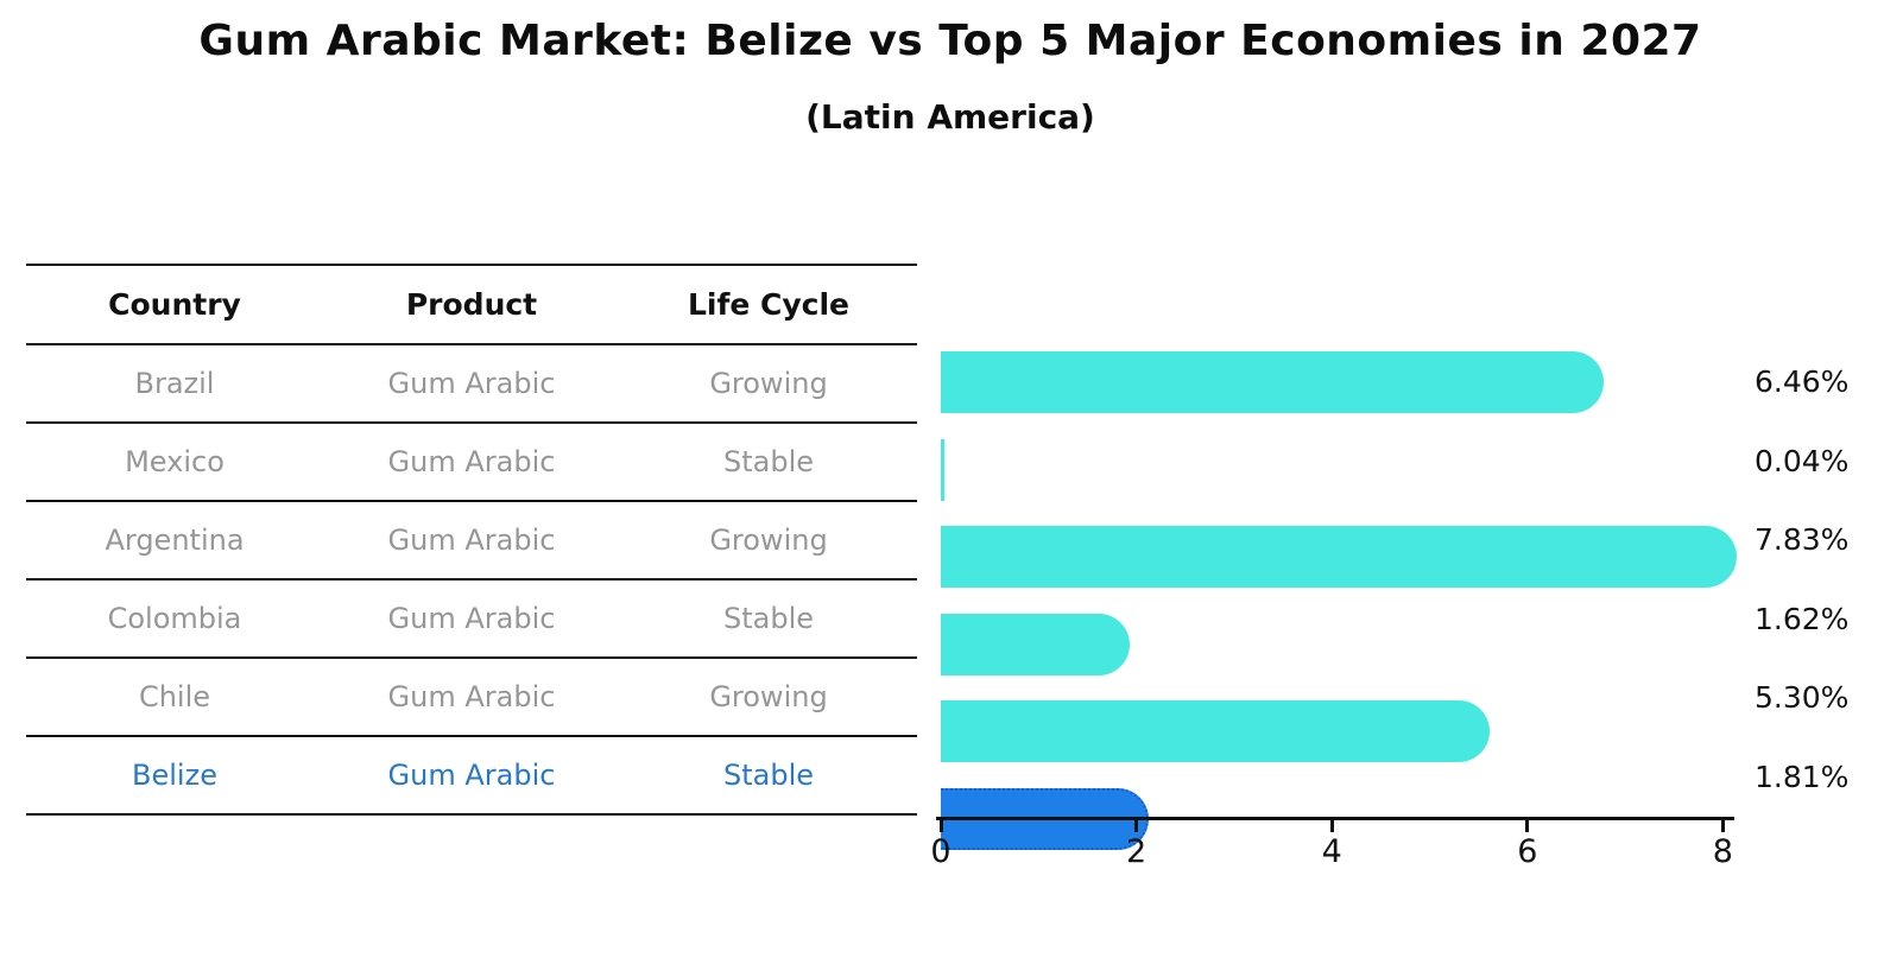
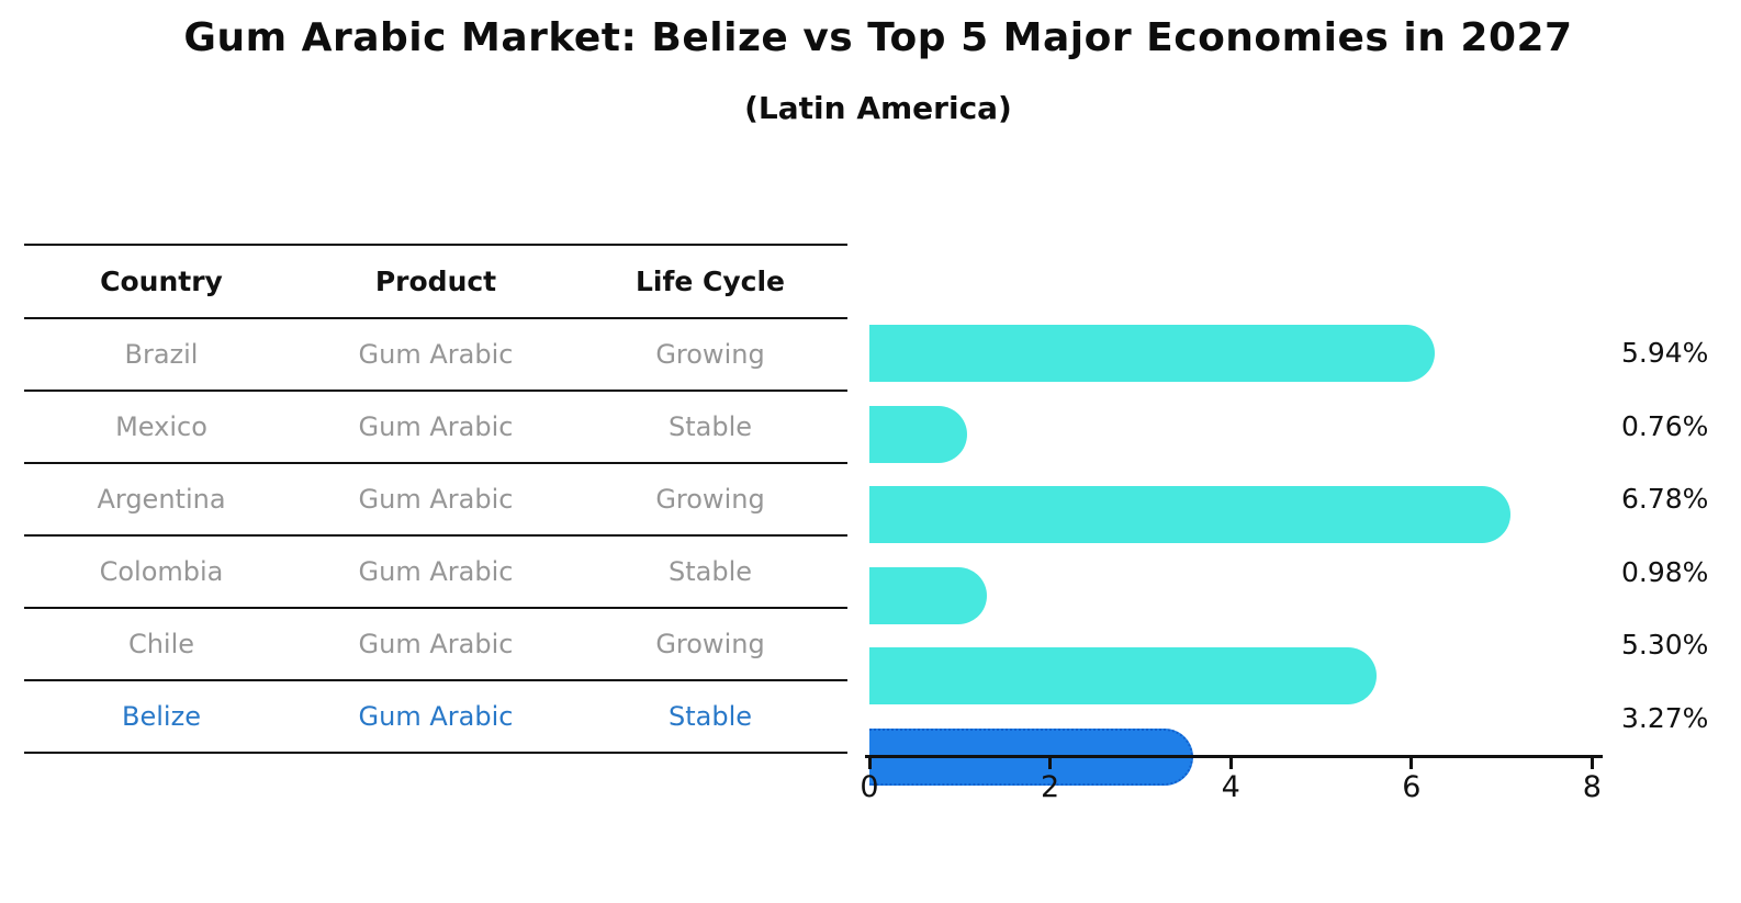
Brazil: 6.46% -> 5.94%
Mexico: 0.04% -> 0.76%
Argentina: 7.83% -> 6.78%
Colombia: 1.62% -> 0.98%
Belize: 1.81% -> 3.27%
